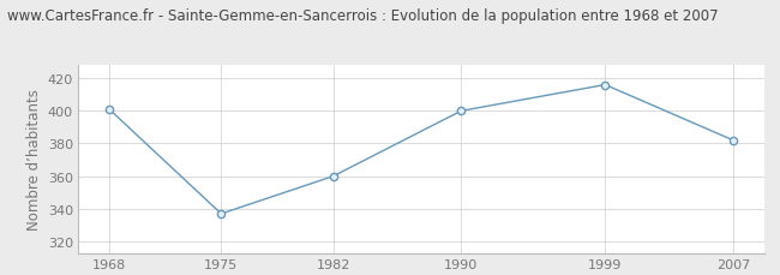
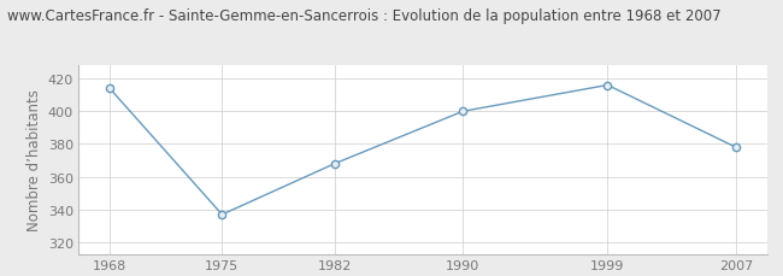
1968: 401 -> 414
1982: 360 -> 368
2007: 382 -> 378
